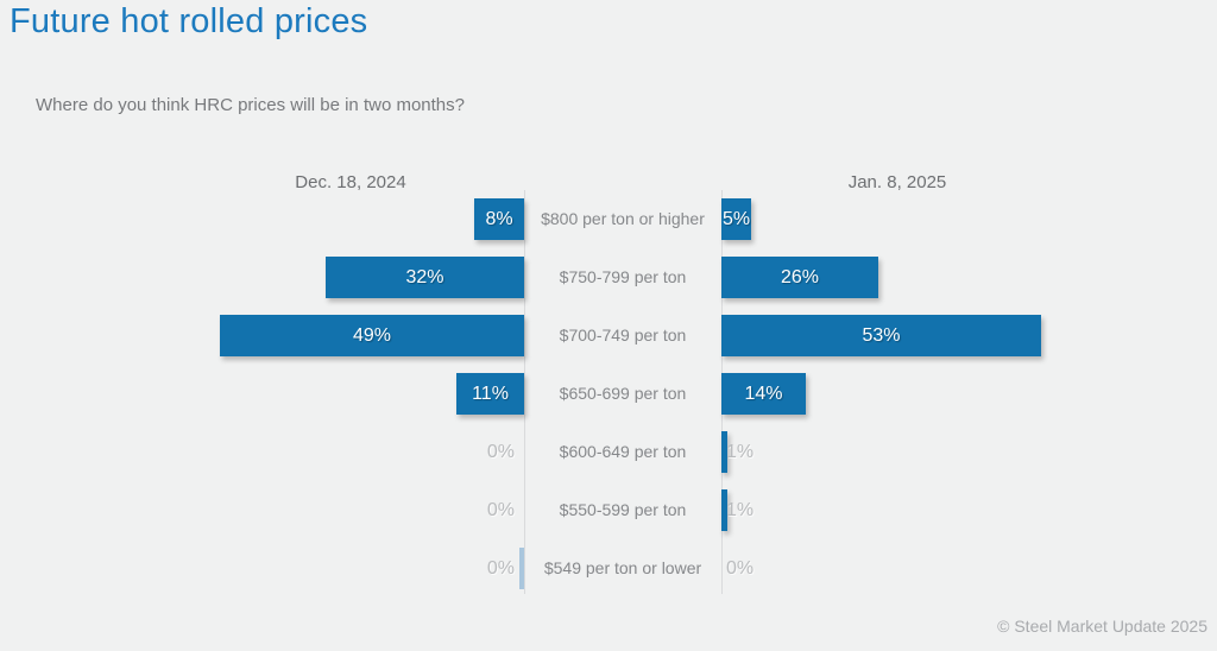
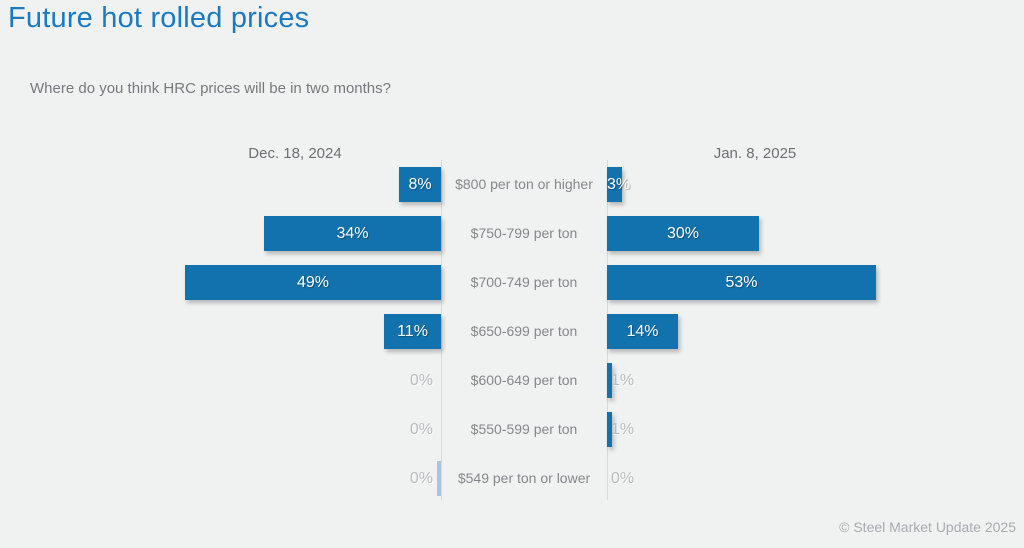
Jan. 8, 2025/$800 per ton or higher: 5% -> 3%
Dec. 18, 2024/$750-799 per ton: 32% -> 34%
Jan. 8, 2025/$750-799 per ton: 26% -> 30%
